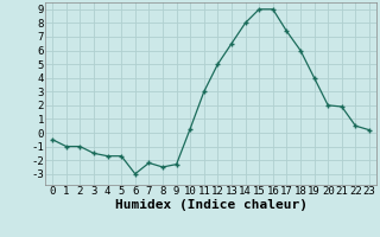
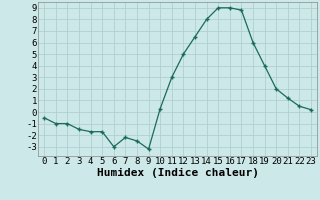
9: -2.3 -> -3.2
17: 7.4 -> 8.8
21: 1.9 -> 1.2
